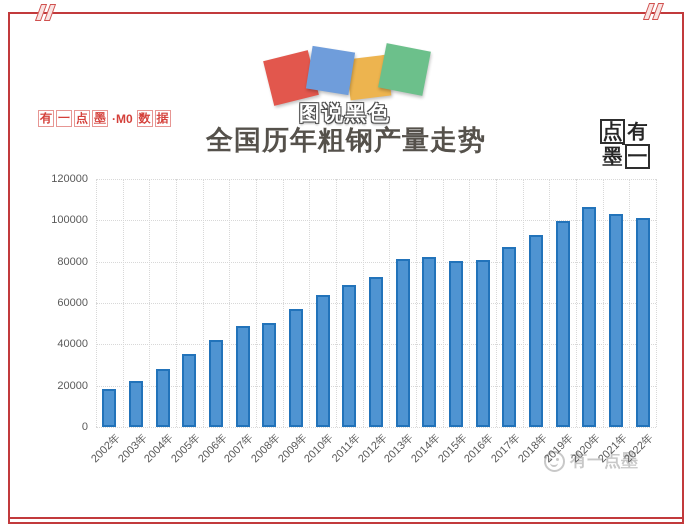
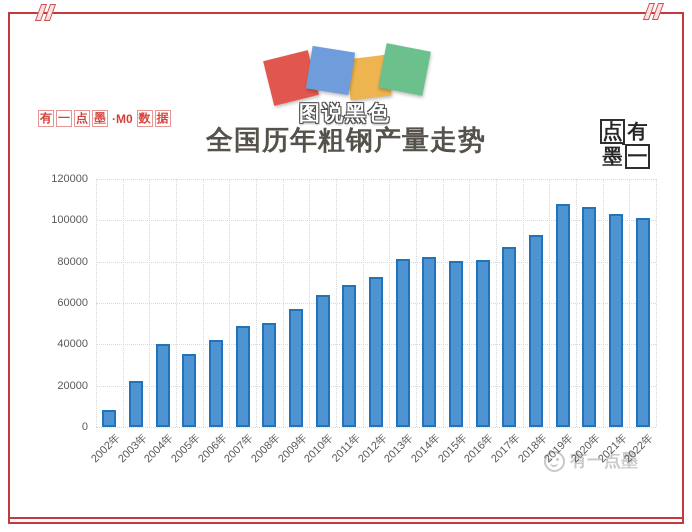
2002年: 18000 -> 8000
2004年: 28000 -> 40000
2019年: 100000 -> 108000
